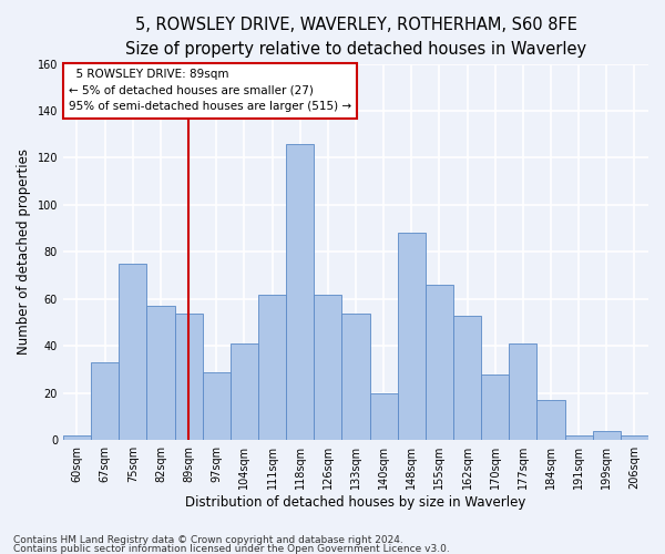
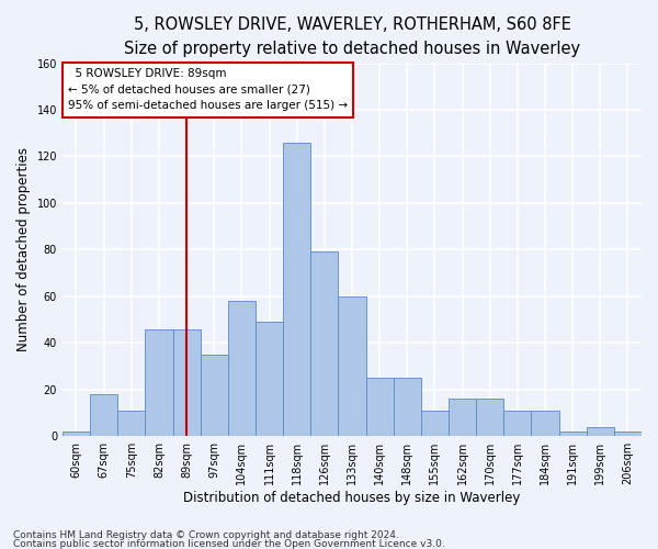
67sqm: 33 -> 18
75sqm: 75 -> 11
82sqm: 57 -> 46
89sqm: 54 -> 46
97sqm: 29 -> 35
104sqm: 41 -> 58
111sqm: 62 -> 49
126sqm: 62 -> 79
133sqm: 54 -> 60
140sqm: 20 -> 25
148sqm: 88 -> 25
155sqm: 66 -> 11
162sqm: 53 -> 16
170sqm: 28 -> 16
177sqm: 41 -> 11
184sqm: 17 -> 11
